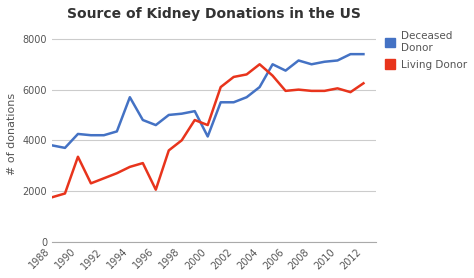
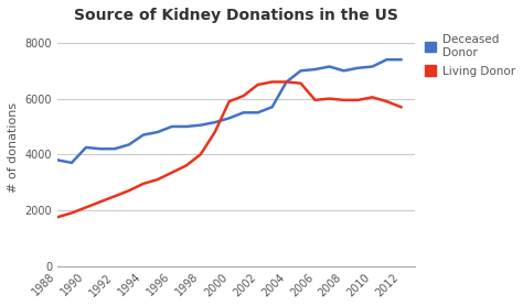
Living Donor/1990: 3350 -> 2100
Deceased Donor/1994: 5700 -> 4700
Deceased Donor/1996: 4600 -> 5000
Living Donor/1996: 2050 -> 3350
Deceased Donor/2000: 4150 -> 5300
Living Donor/2000: 4600 -> 5900
Deceased Donor/2004: 6100 -> 6600
Living Donor/2004: 7000 -> 6600
Deceased Donor/2006: 6750 -> 7050
Living Donor/2012: 6250 -> 5700
